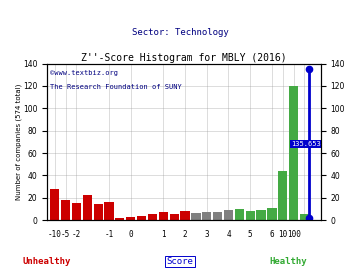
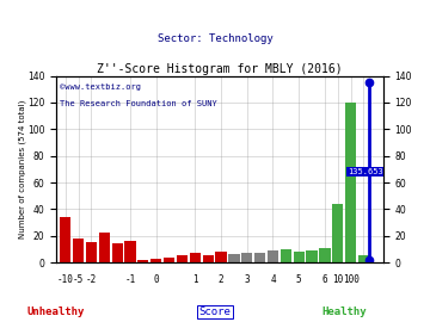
-10: 28 -> 34
